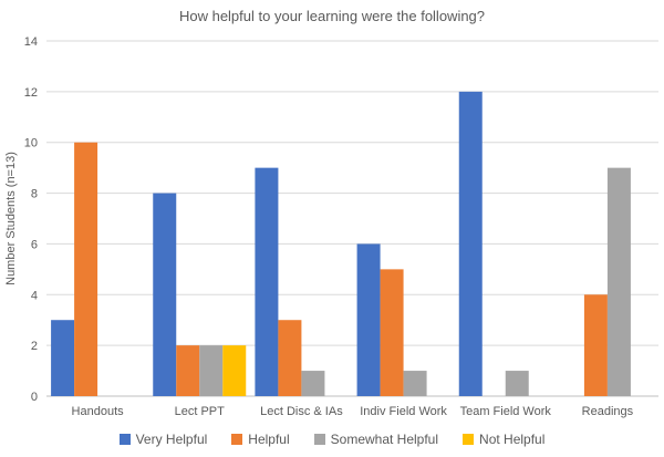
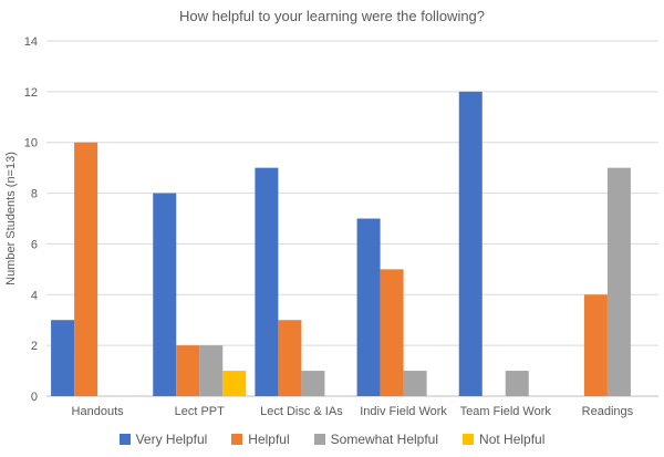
Not Helpful/Lect PPT: 2 -> 1
Very Helpful/Indiv Field Work: 6 -> 7
